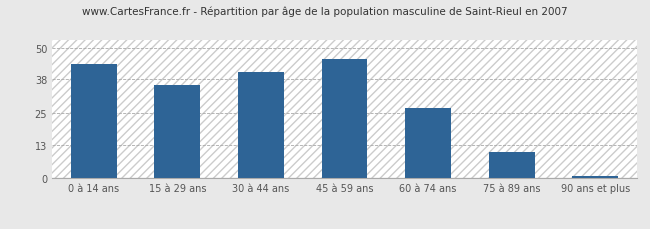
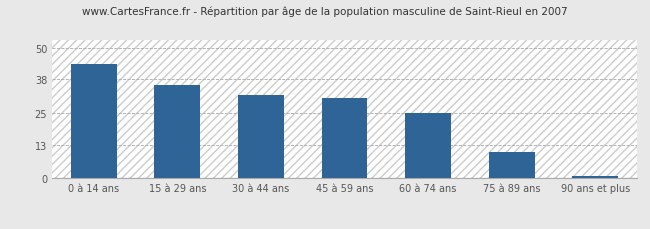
30 à 44 ans: 41 -> 32
45 à 59 ans: 46 -> 31
60 à 74 ans: 27 -> 25
